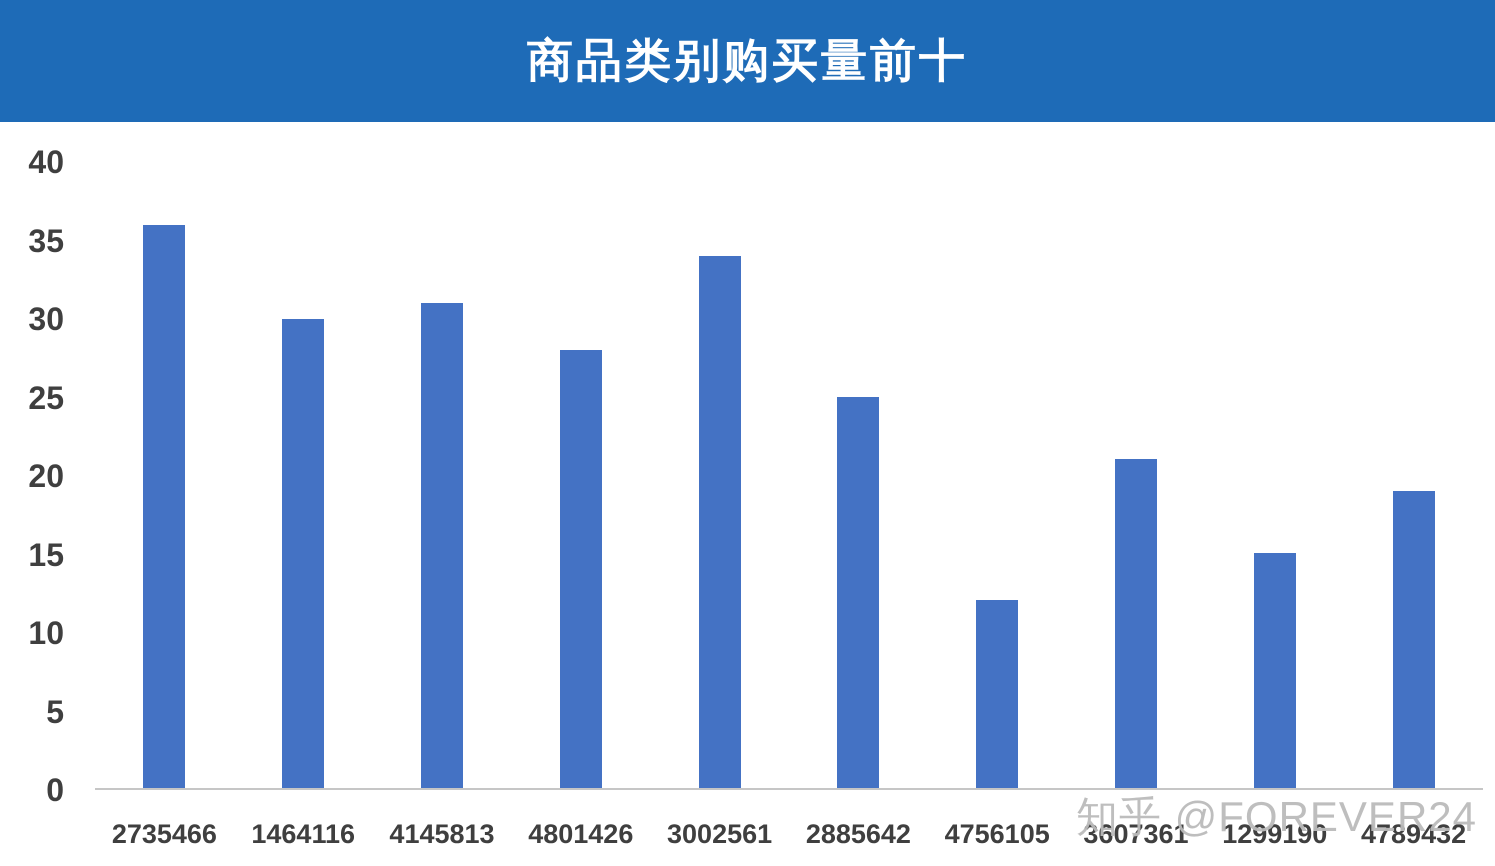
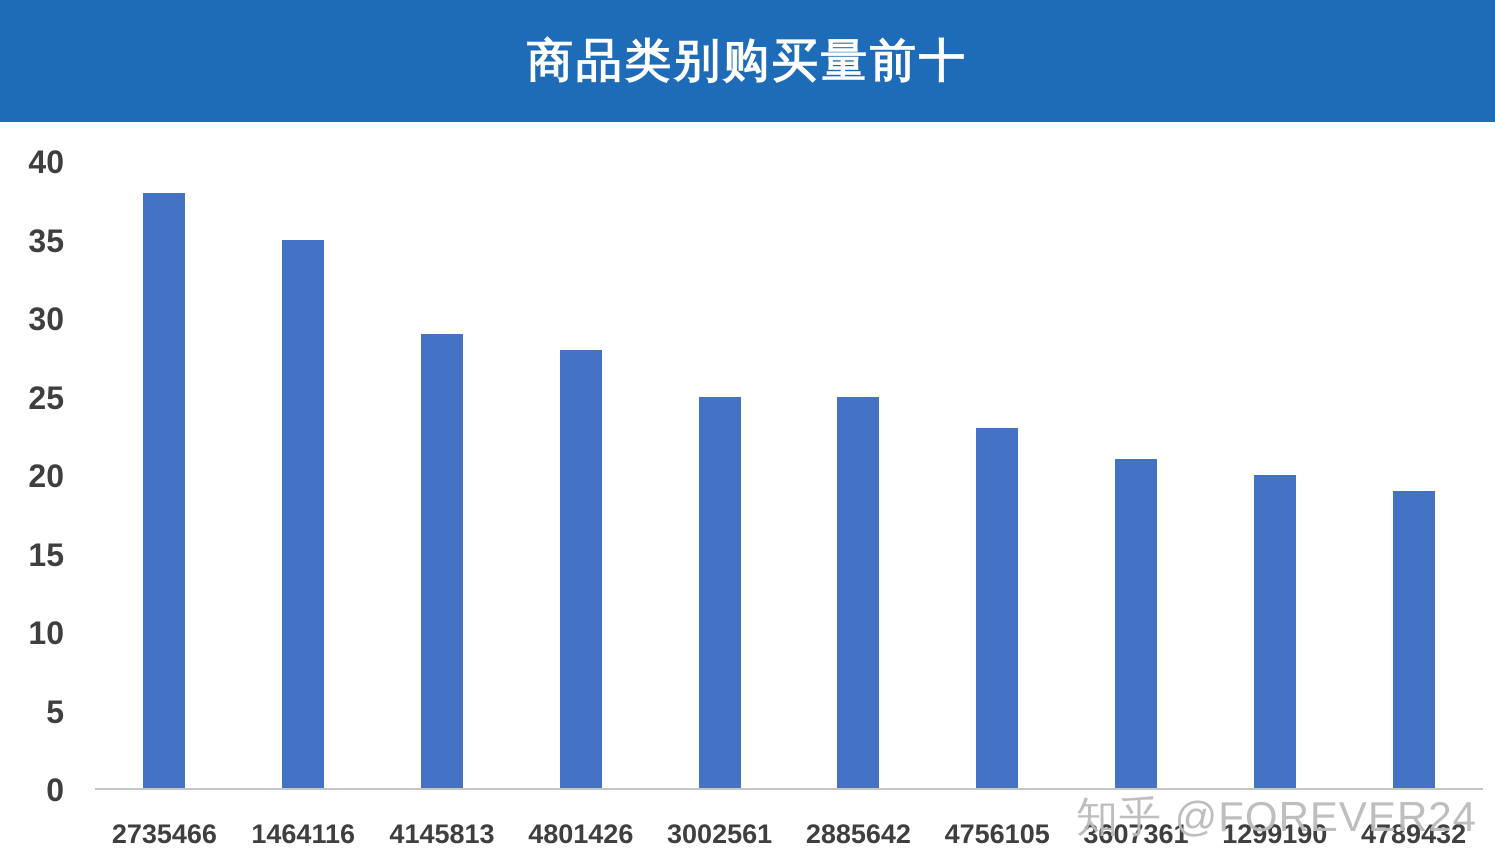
2735466: 36 -> 38
1464116: 30 -> 35
4145813: 31 -> 29
3002561: 34 -> 25
4756105: 12 -> 23
1299190: 15 -> 20
